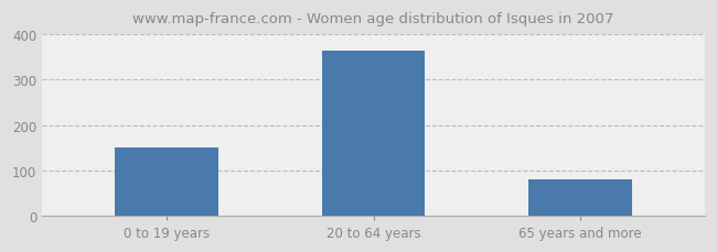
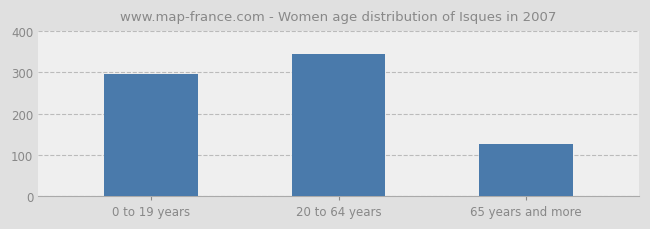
0 to 19 years: 150 -> 295
20 to 64 years: 365 -> 345
65 years and more: 80 -> 125
